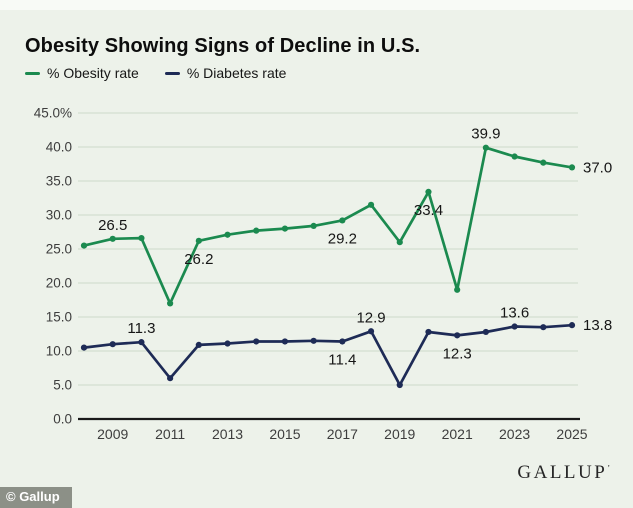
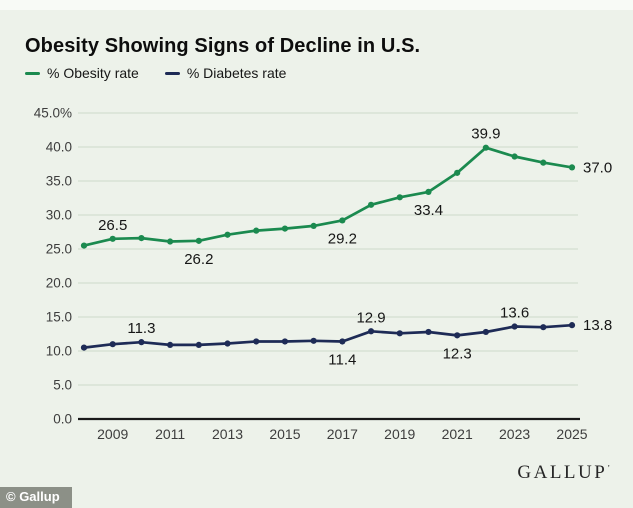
% Obesity rate/2011: 17% -> 26%
% Diabetes rate/2011: 6% -> 11%
% Obesity rate/2019: 26% -> 33%
% Diabetes rate/2019: 5% -> 13%
% Obesity rate/2021: 19% -> 36%
